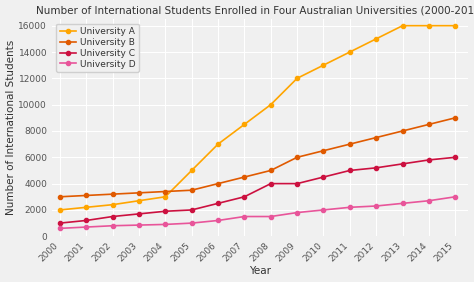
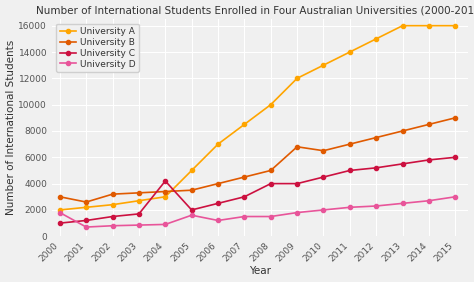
University D/2000: 600 -> 1800
University B/2001: 3100 -> 2600
University C/2004: 1900 -> 4200
University D/2005: 1000 -> 1600
University B/2009: 6000 -> 6800
